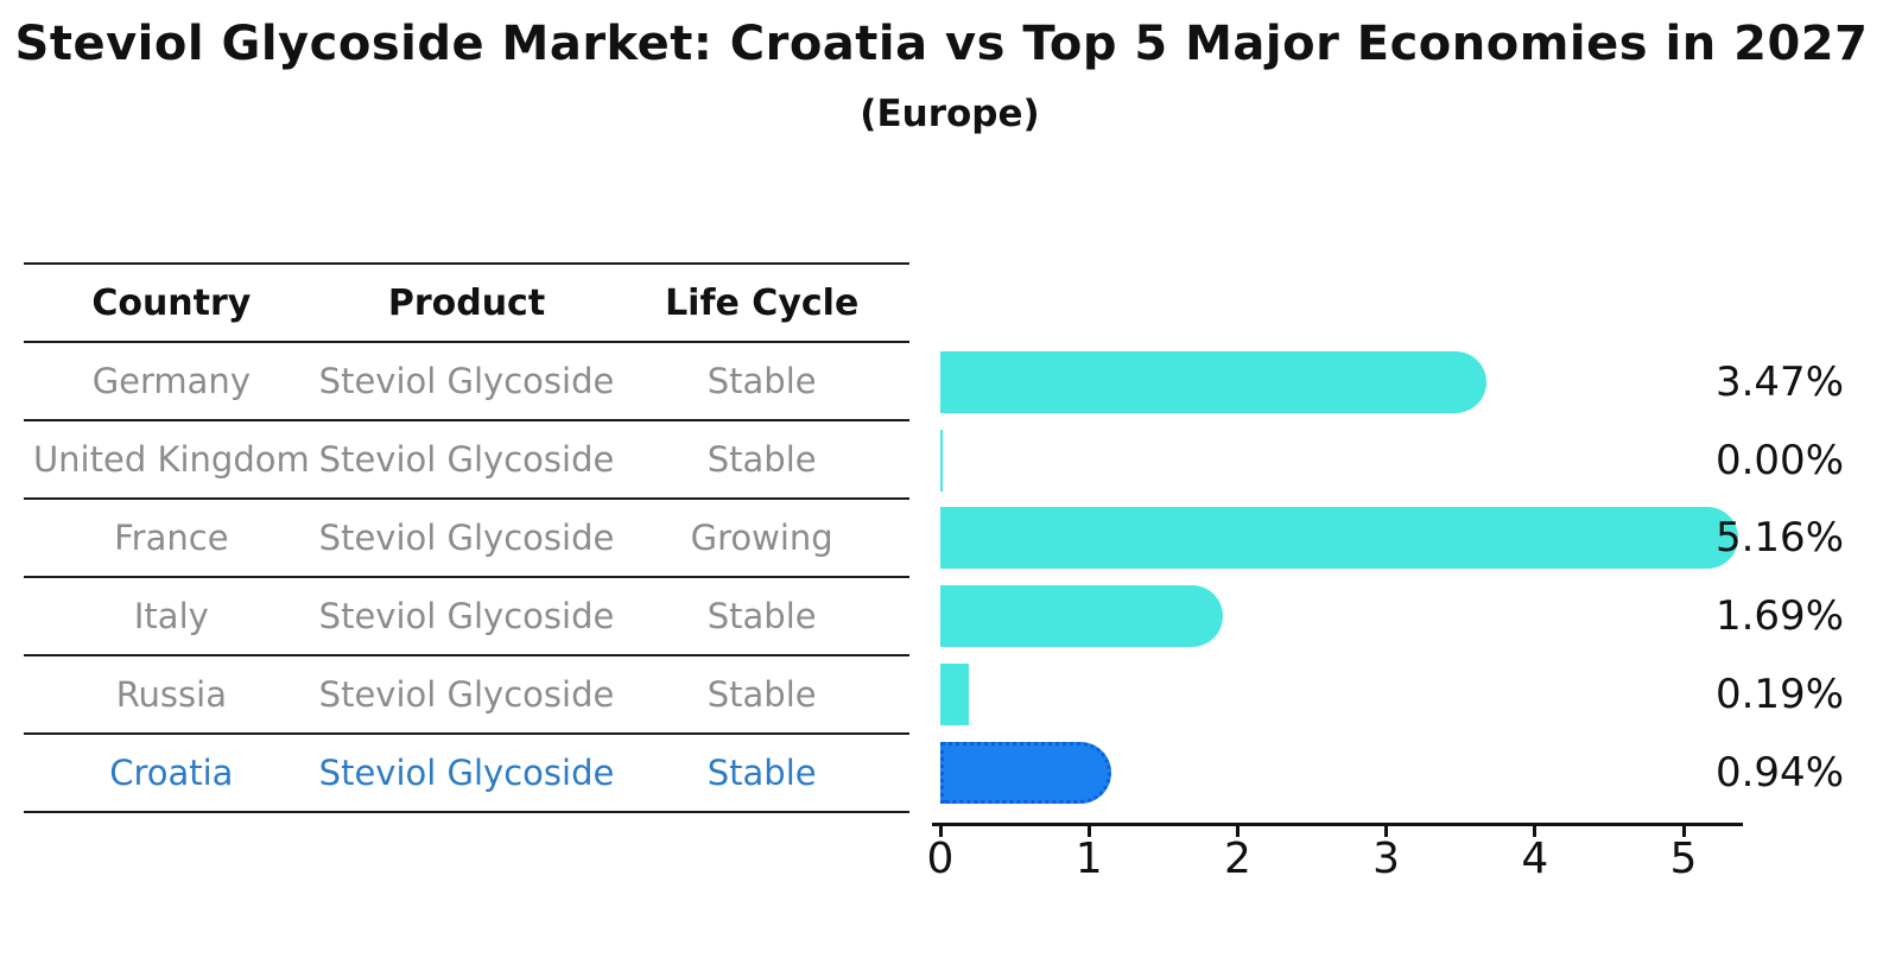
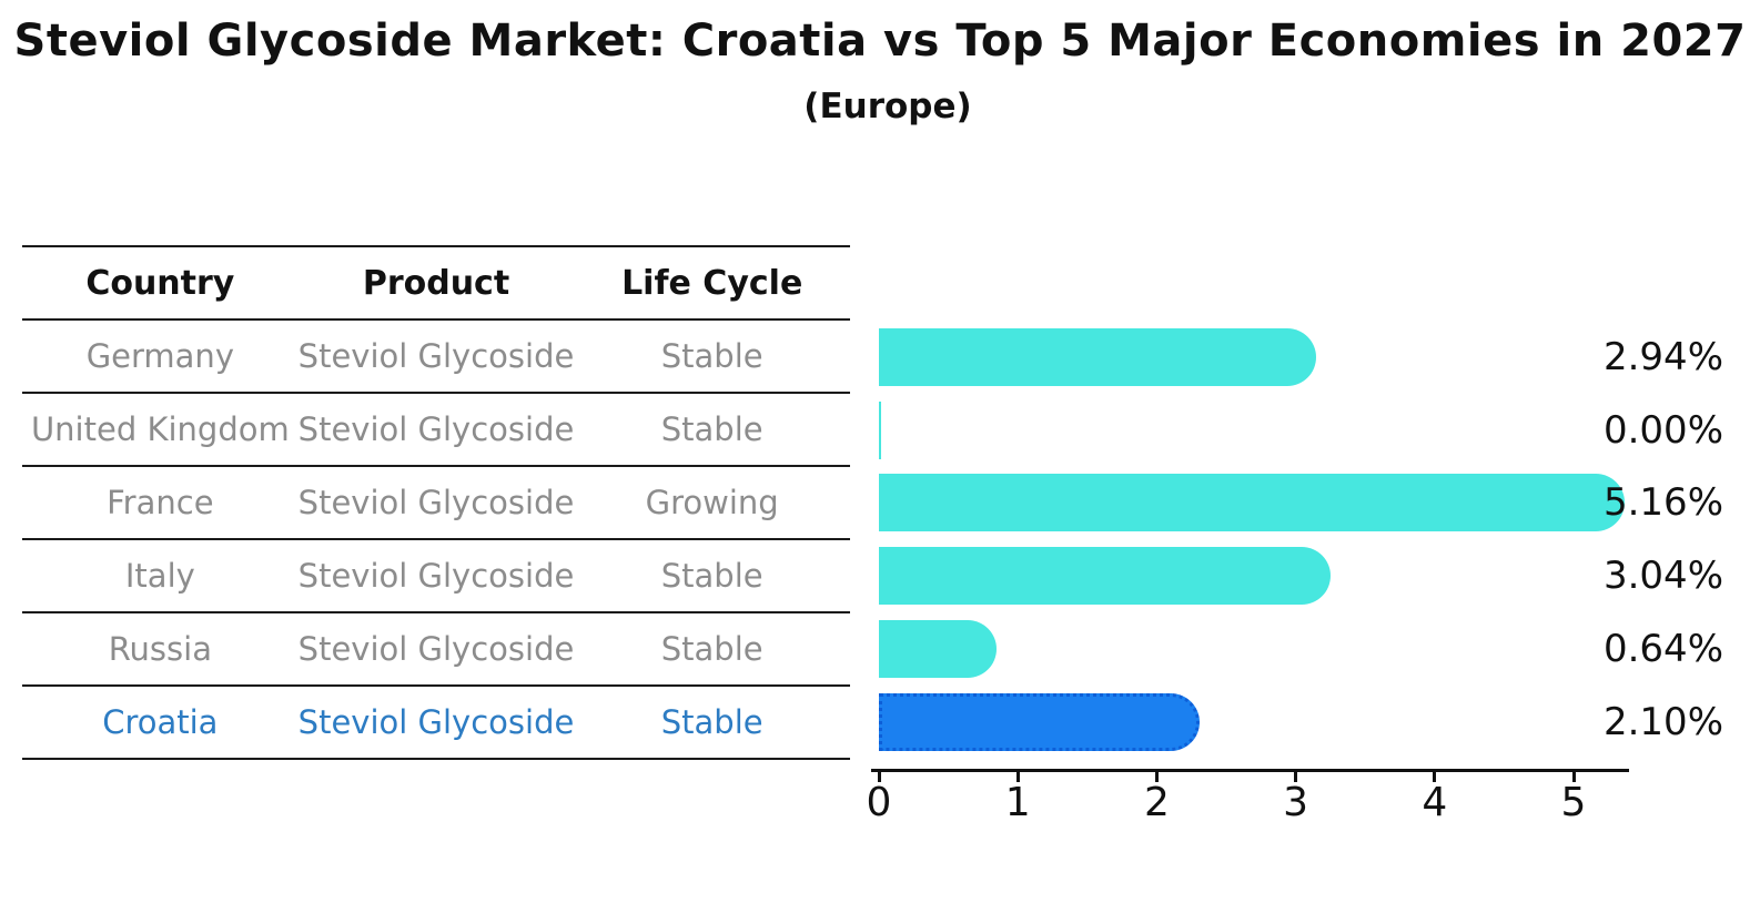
Germany: 3.47% -> 2.94%
Italy: 1.69% -> 3.04%
Russia: 0.19% -> 0.64%
Croatia: 0.94% -> 2.10%
